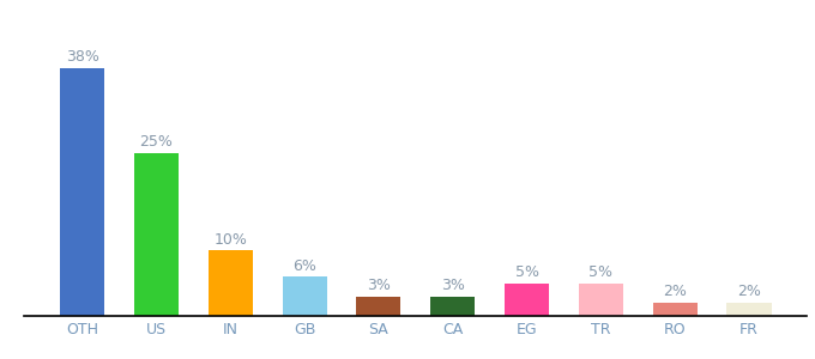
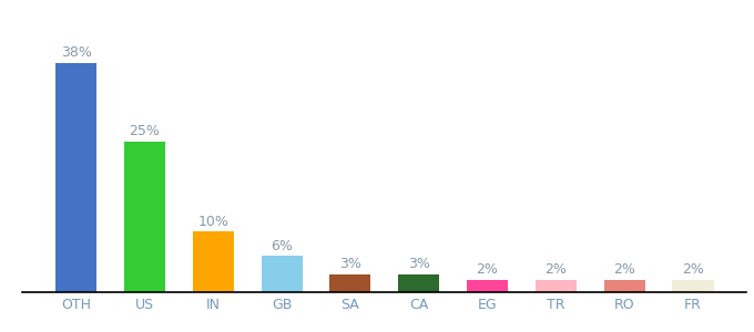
EG: 5% -> 2%
TR: 5% -> 2%
